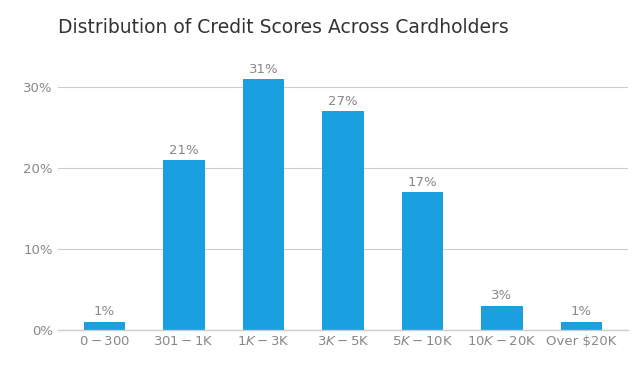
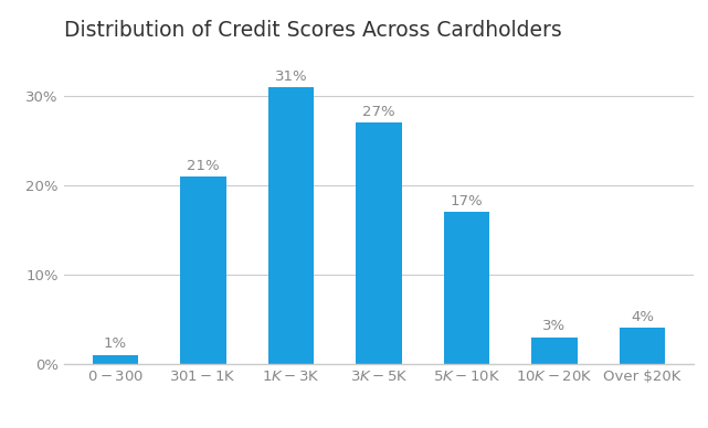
Over $20K: 1% -> 4%
